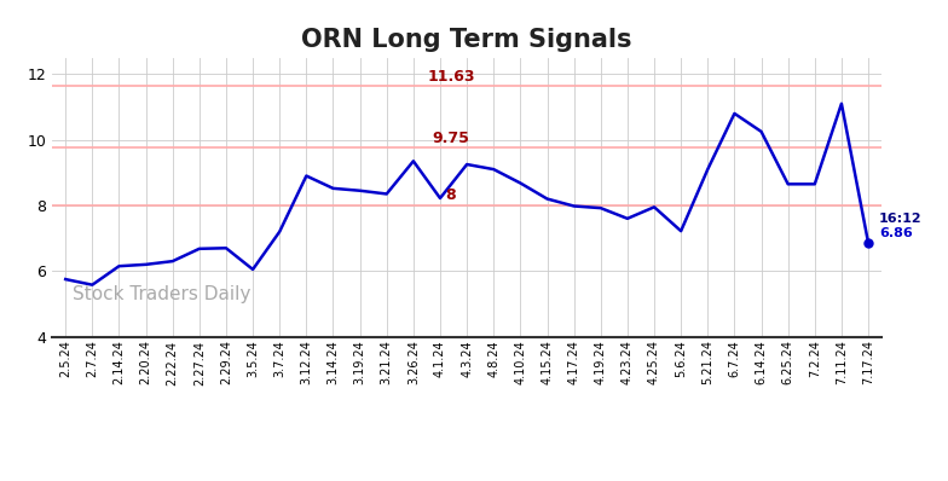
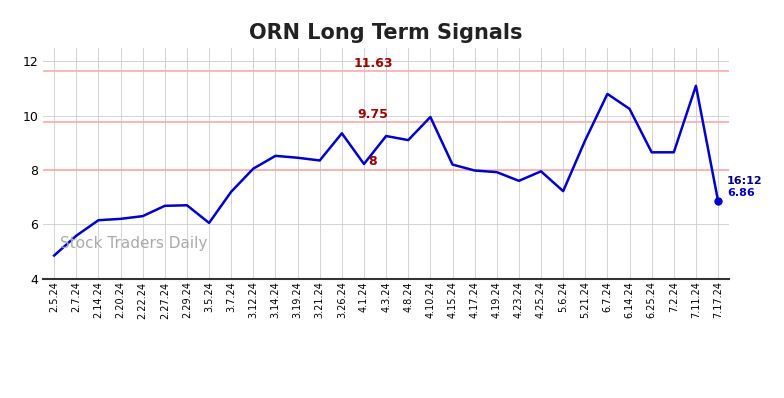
2.5.24: 5.75 -> 4.85
3.12.24: 8.90 -> 8.05
4.10.24: 8.68 -> 9.95
